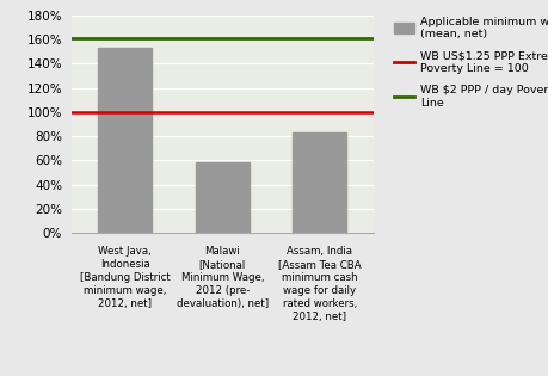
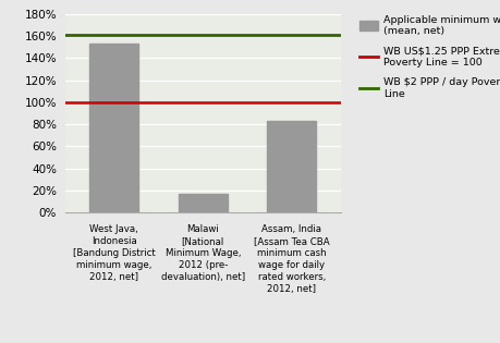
Malawi [National Minimum Wage, 2012 (pre- devaluation), net]: 58% -> 17%
